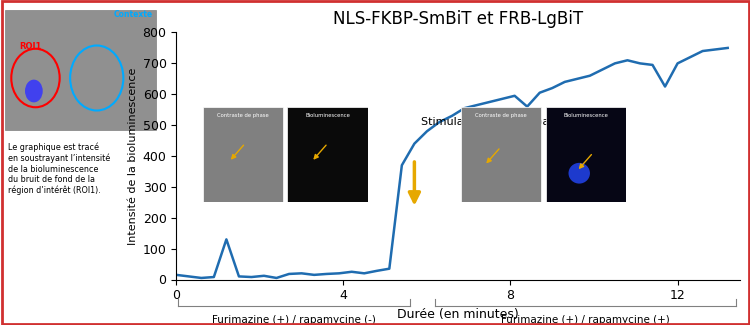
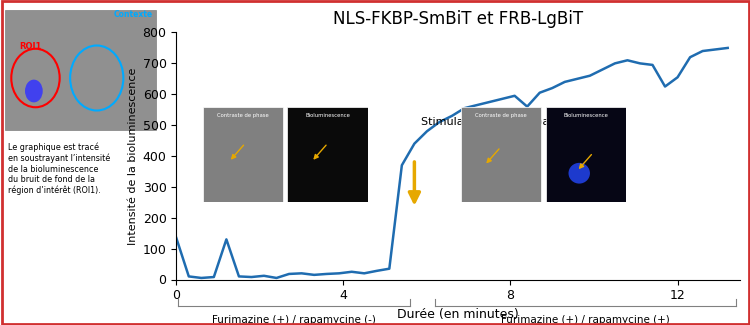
0: 15 -> 135
12: 700 -> 655
